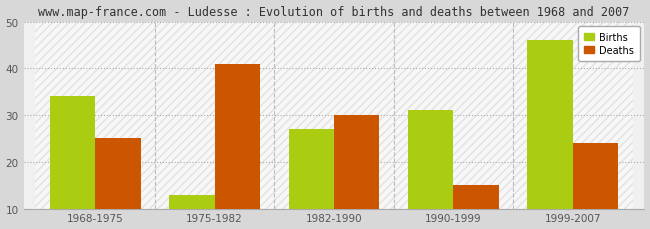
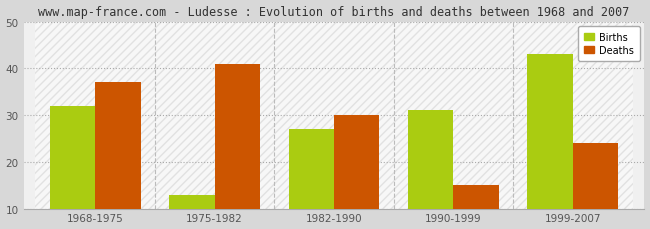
Births/1968-1975: 34 -> 32
Deaths/1968-1975: 25 -> 37
Births/1999-2007: 46 -> 43
